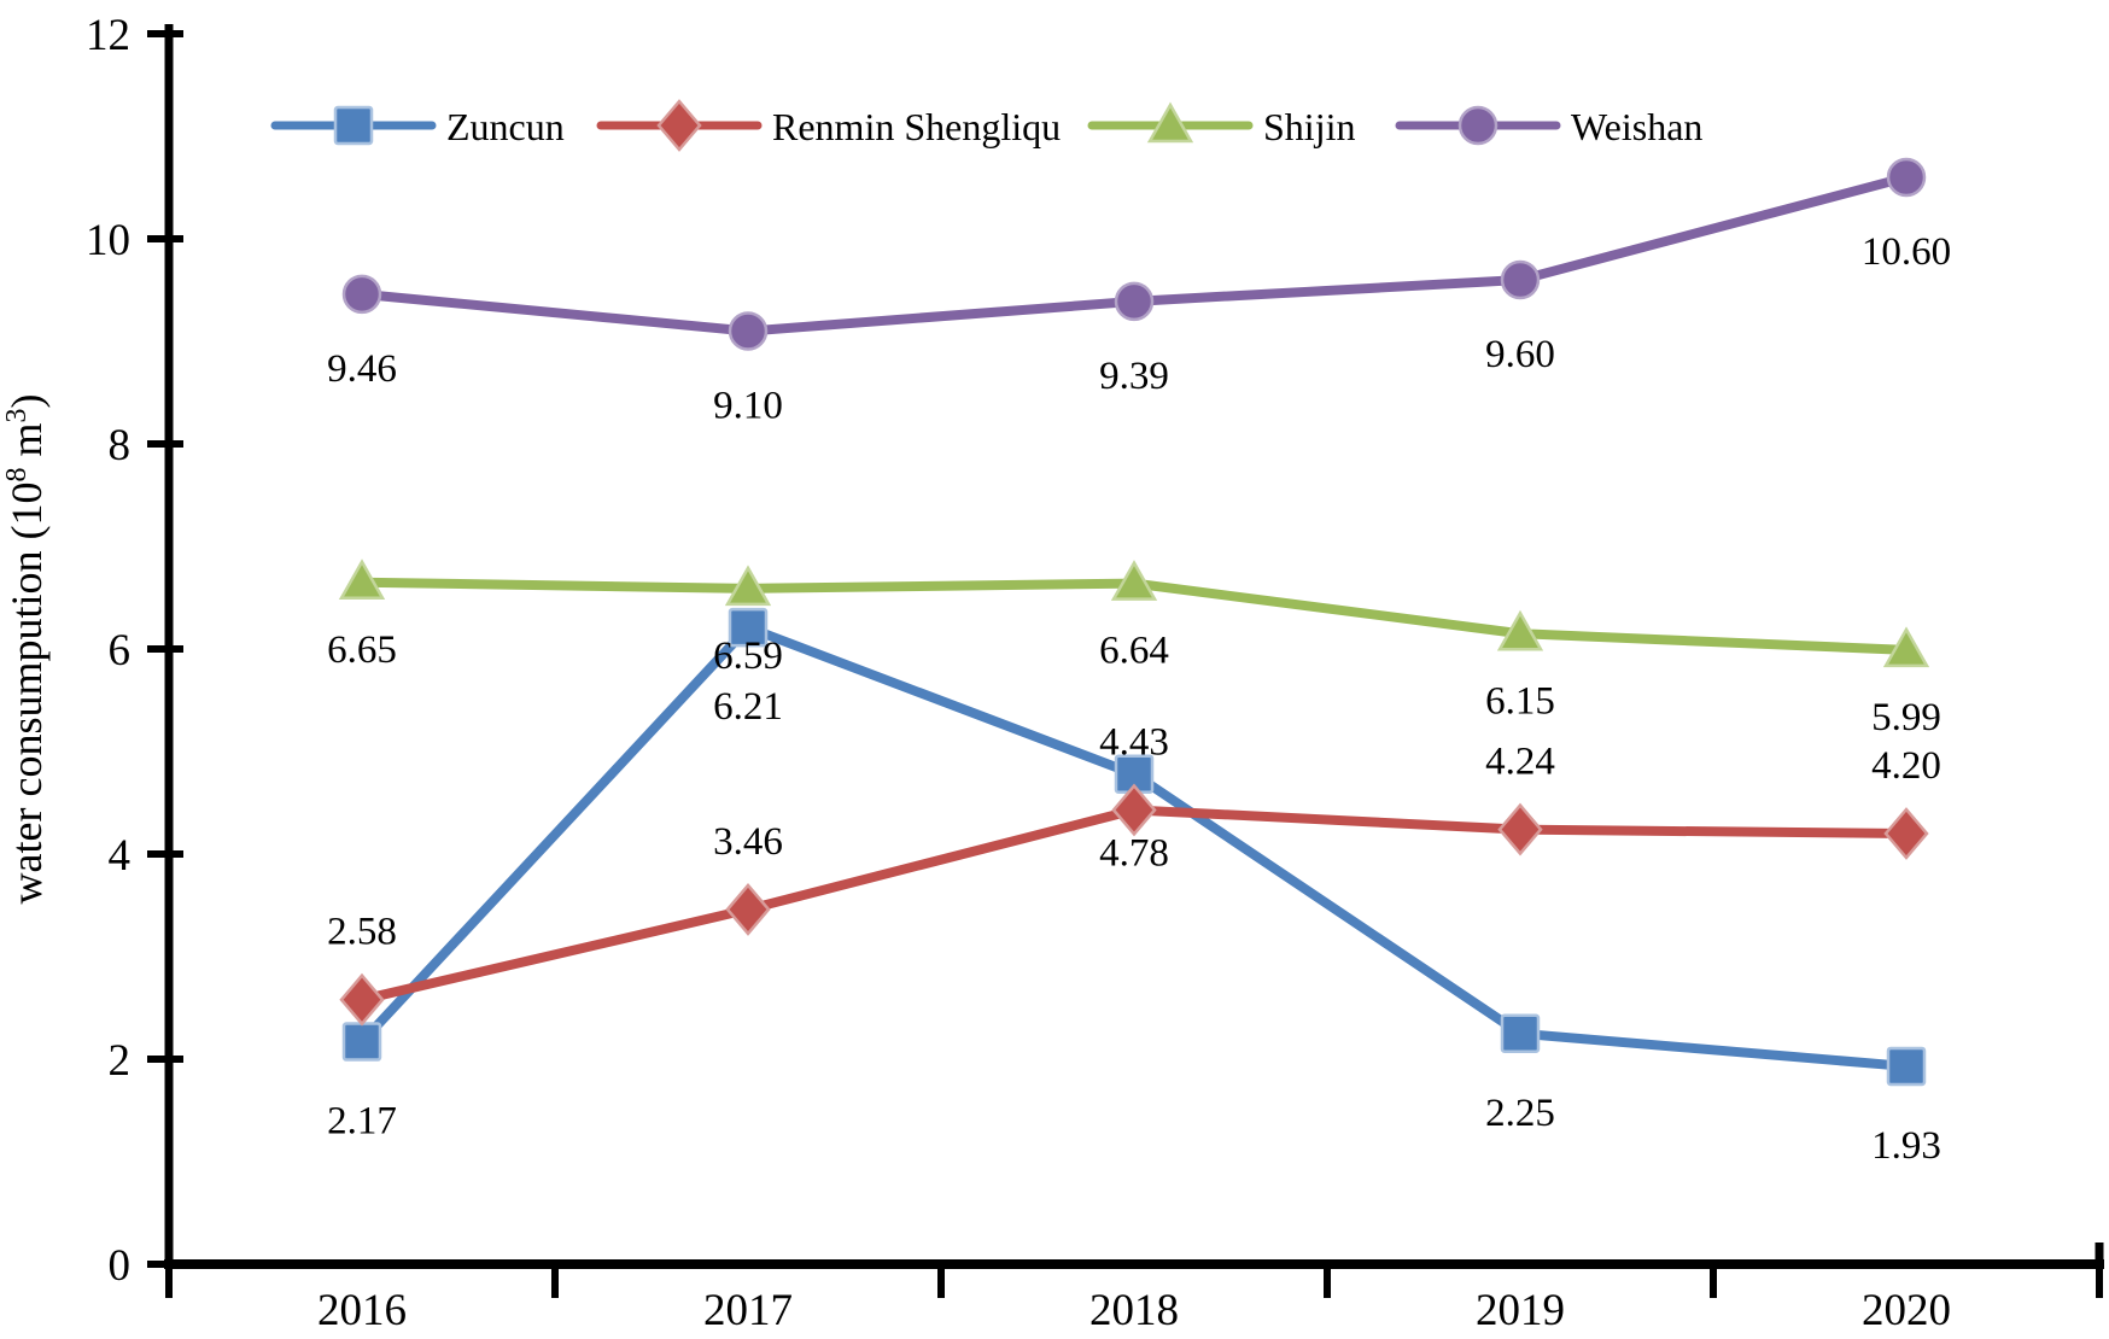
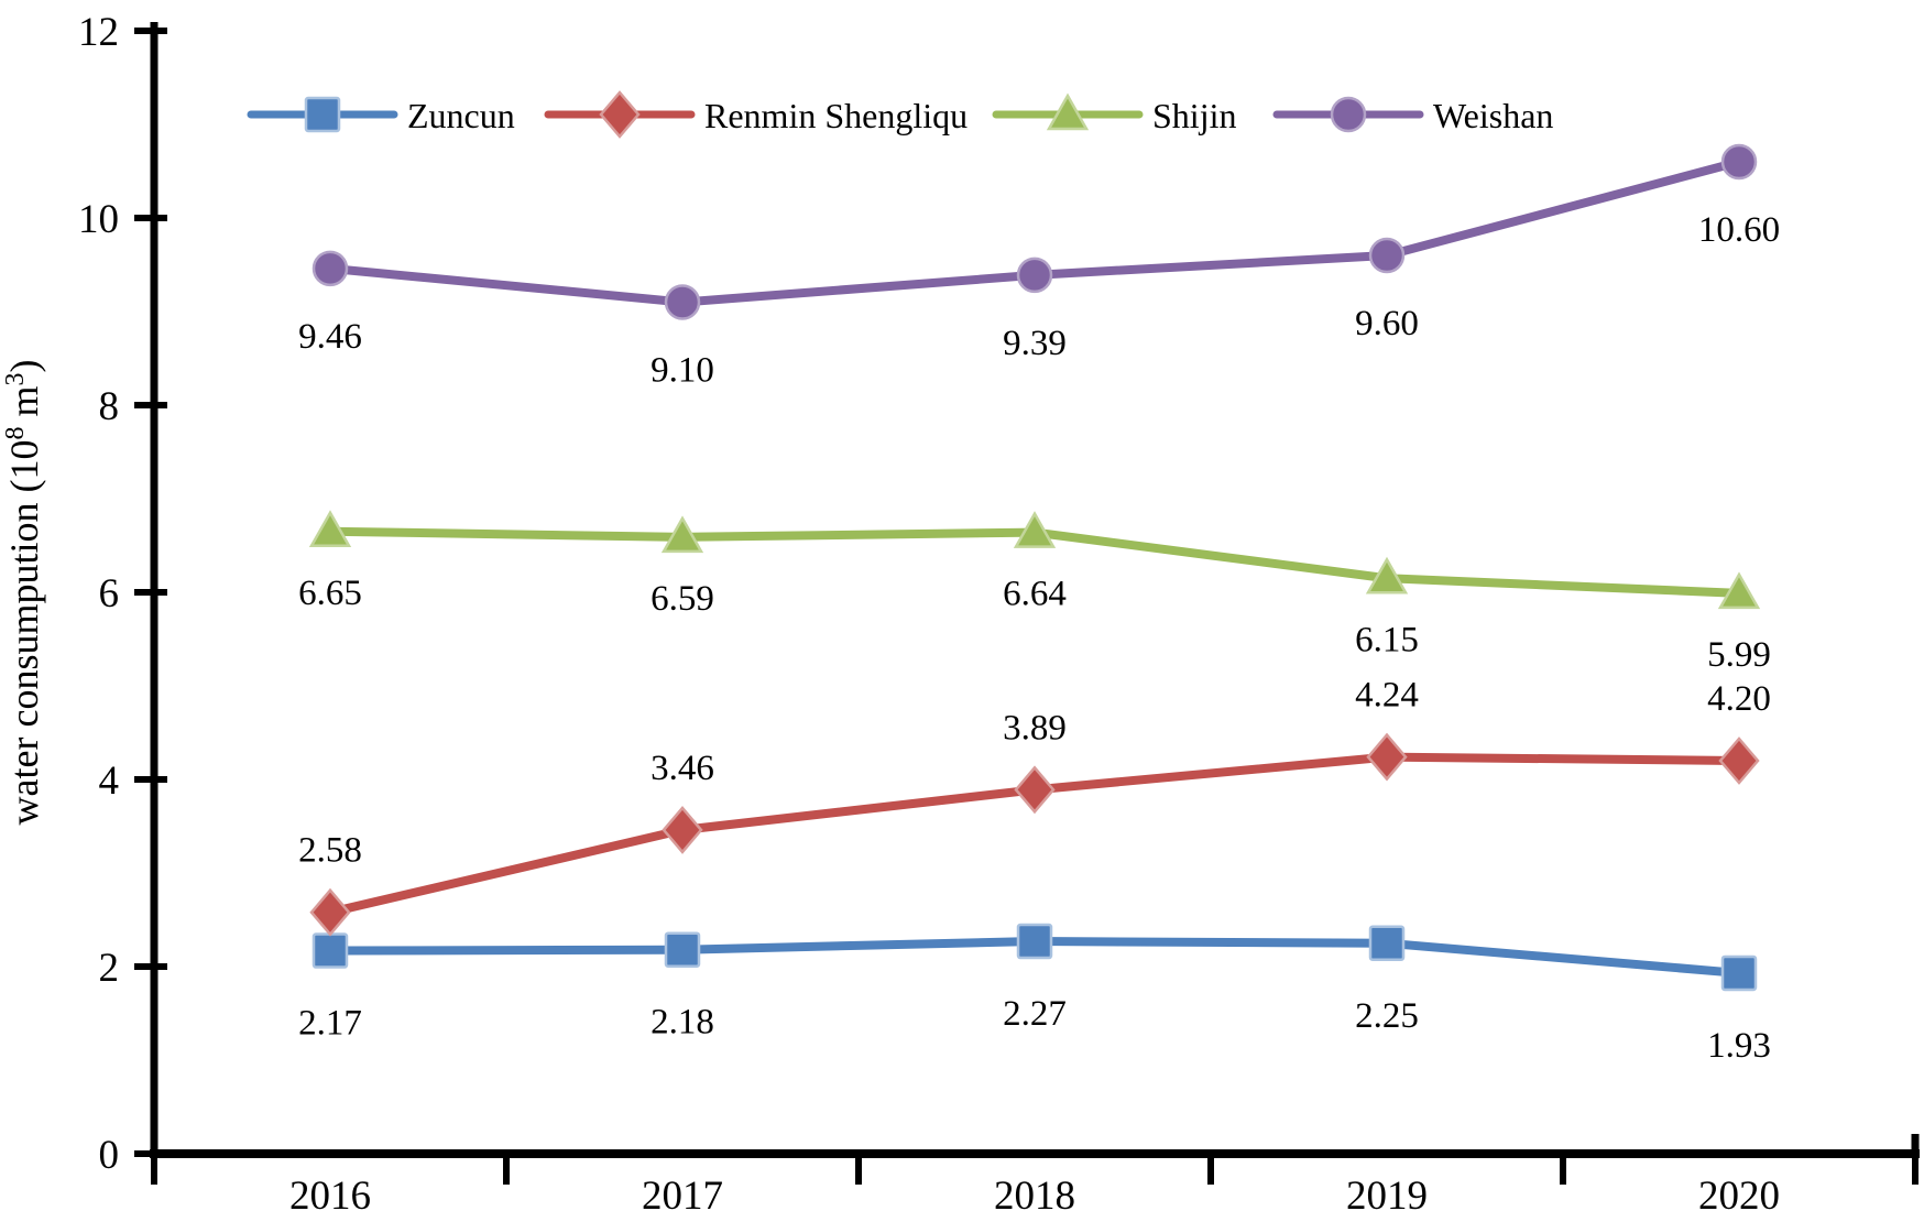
Zuncun/2017: 6.21 -> 2.18
Zuncun/2018: 4.78 -> 2.27
Renmin Shengliqu/2018: 4.43 -> 3.89
